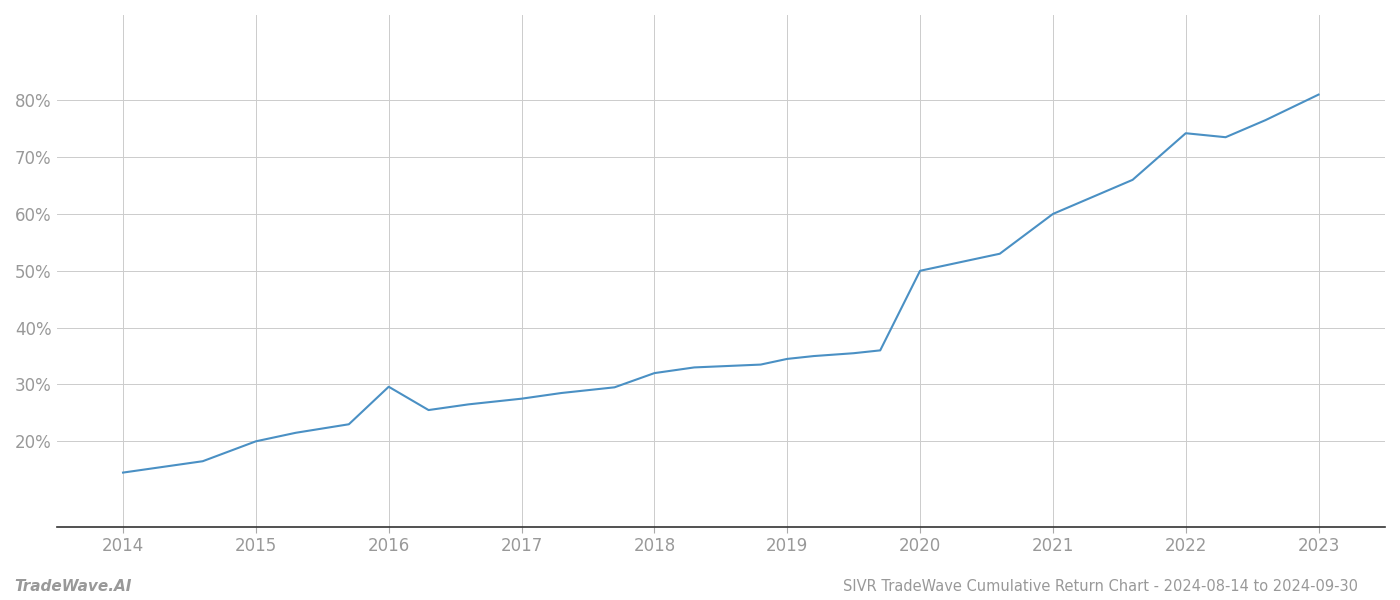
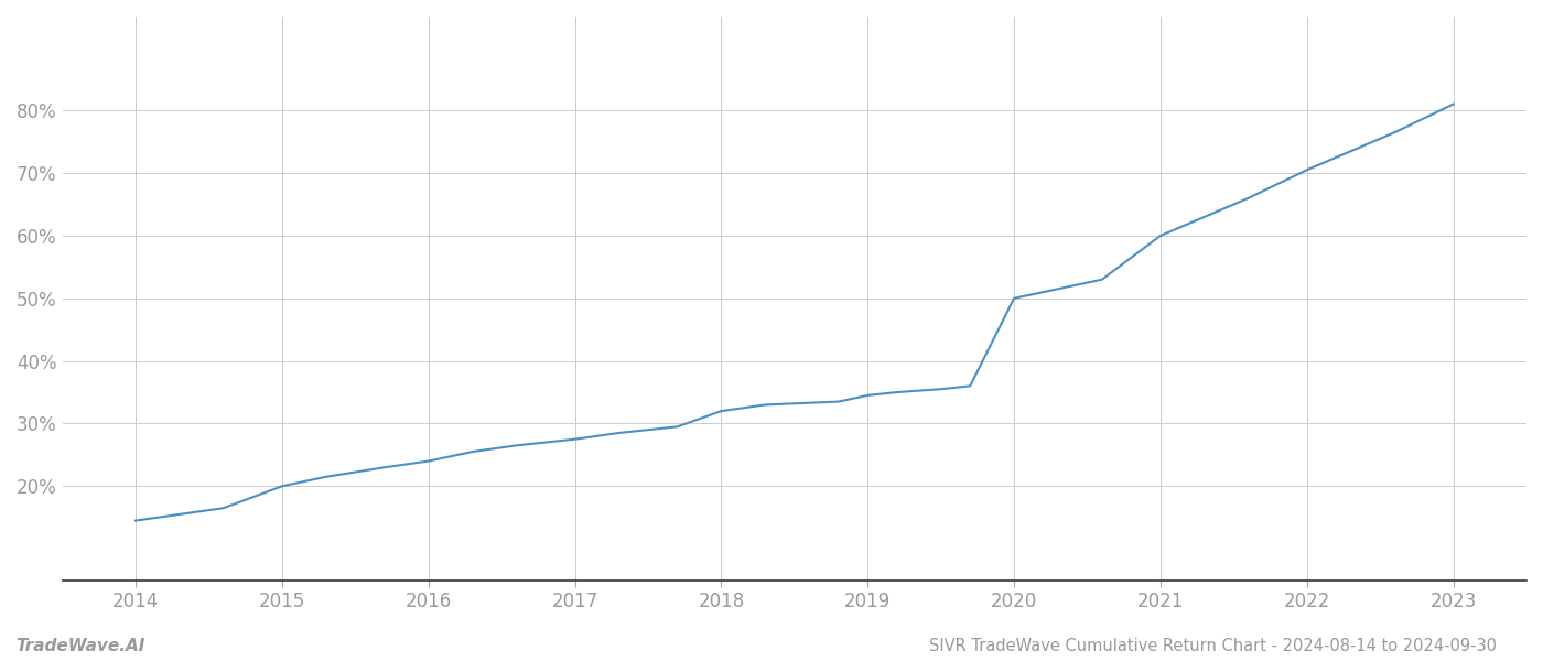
2016: 29.6% -> 24.0%
2022: 74.2% -> 70.5%
